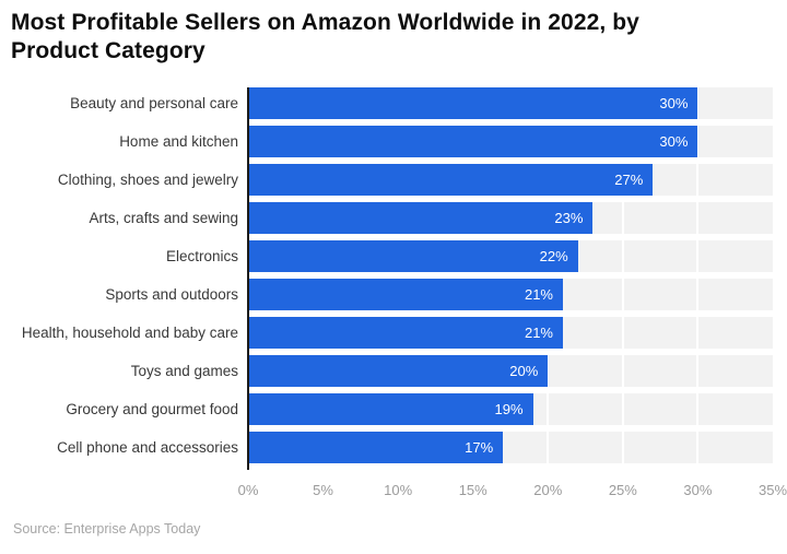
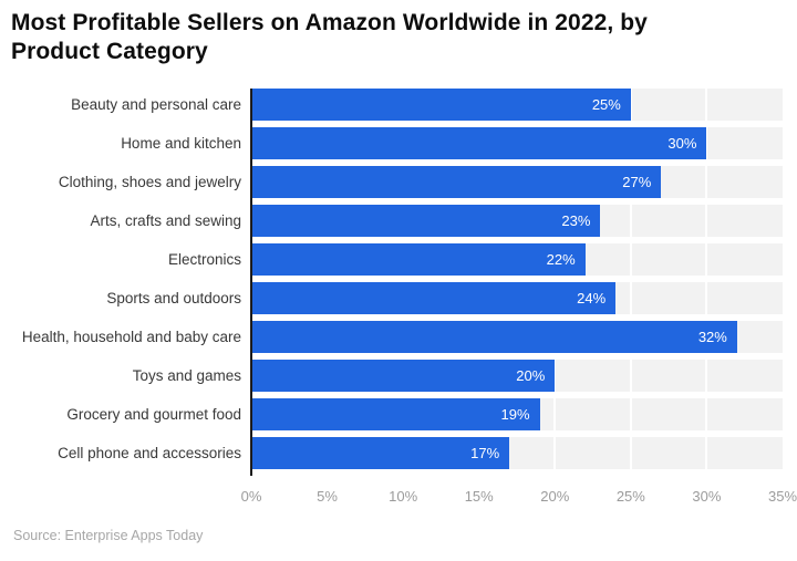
Beauty and personal care: 30% -> 25%
Sports and outdoors: 21% -> 24%
Health, household and baby care: 21% -> 32%
